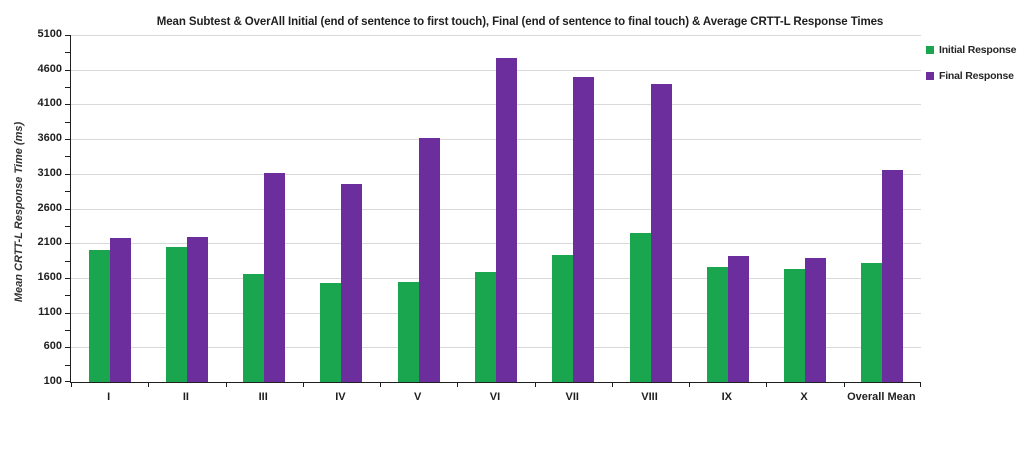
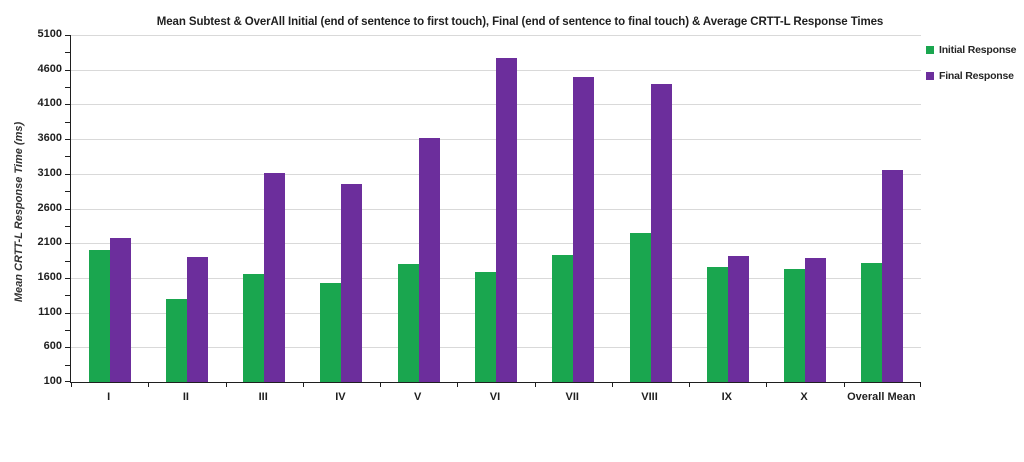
Initial Response/II: 2000 -> 1300
Final Response/II: 2200 -> 1900
Initial Response/V: 1500 -> 1800
